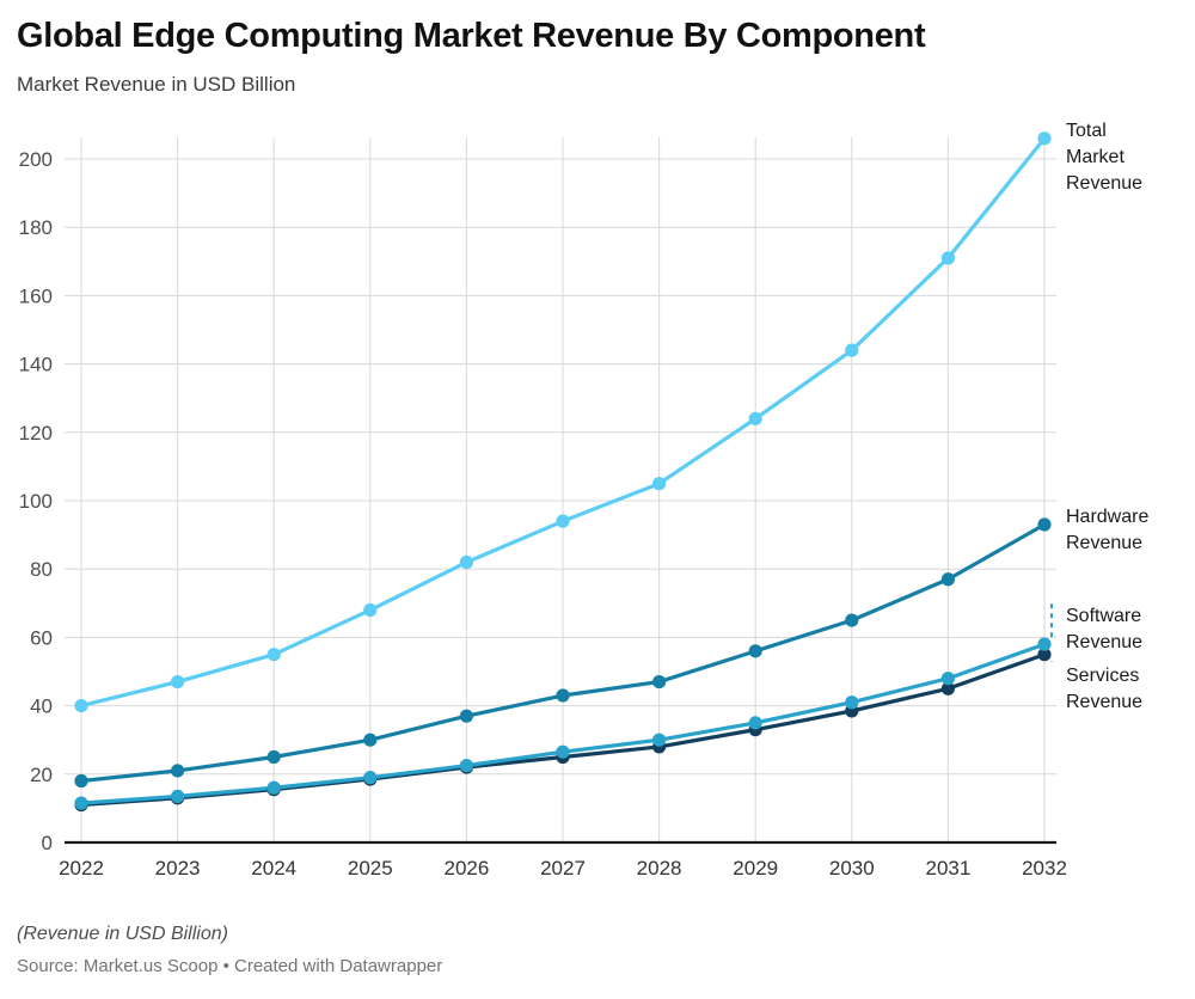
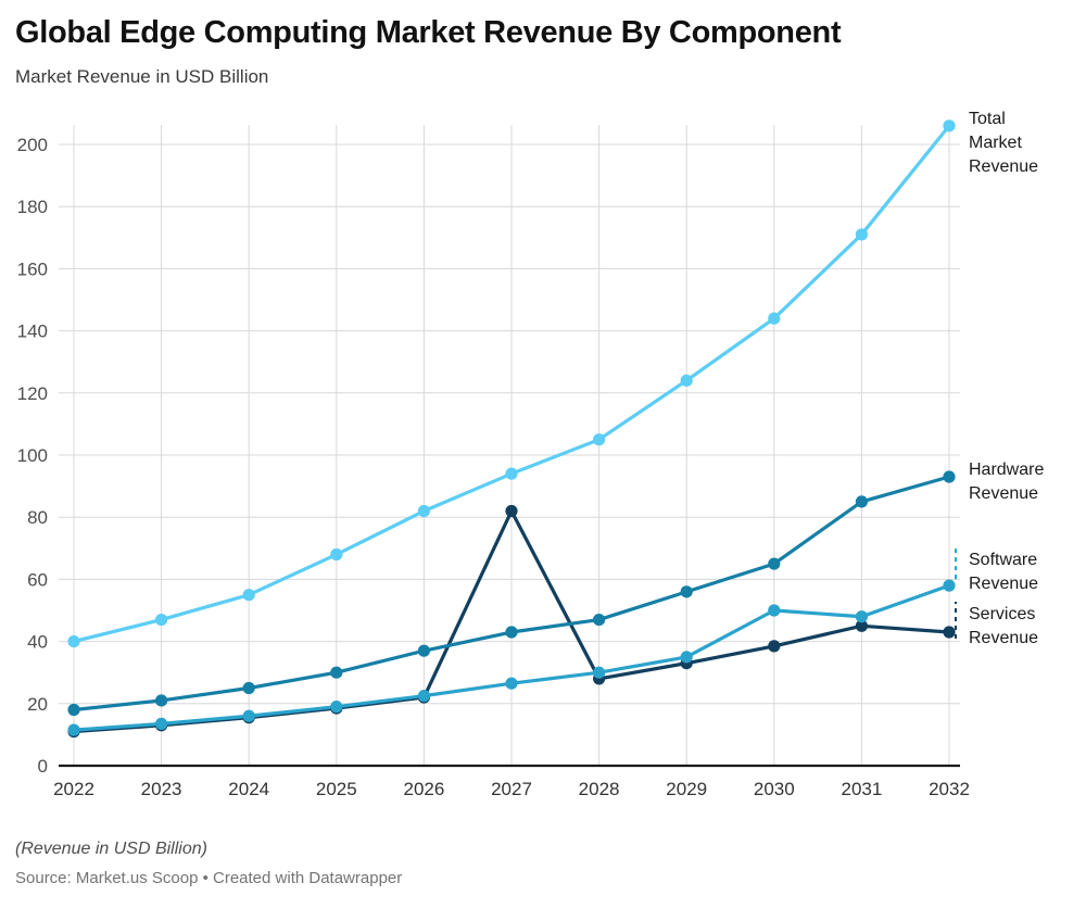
Services Revenue/2027: 25 -> 82
Software Revenue/2030: 41 -> 50
Hardware Revenue/2031: 77 -> 85
Services Revenue/2032: 55 -> 43
